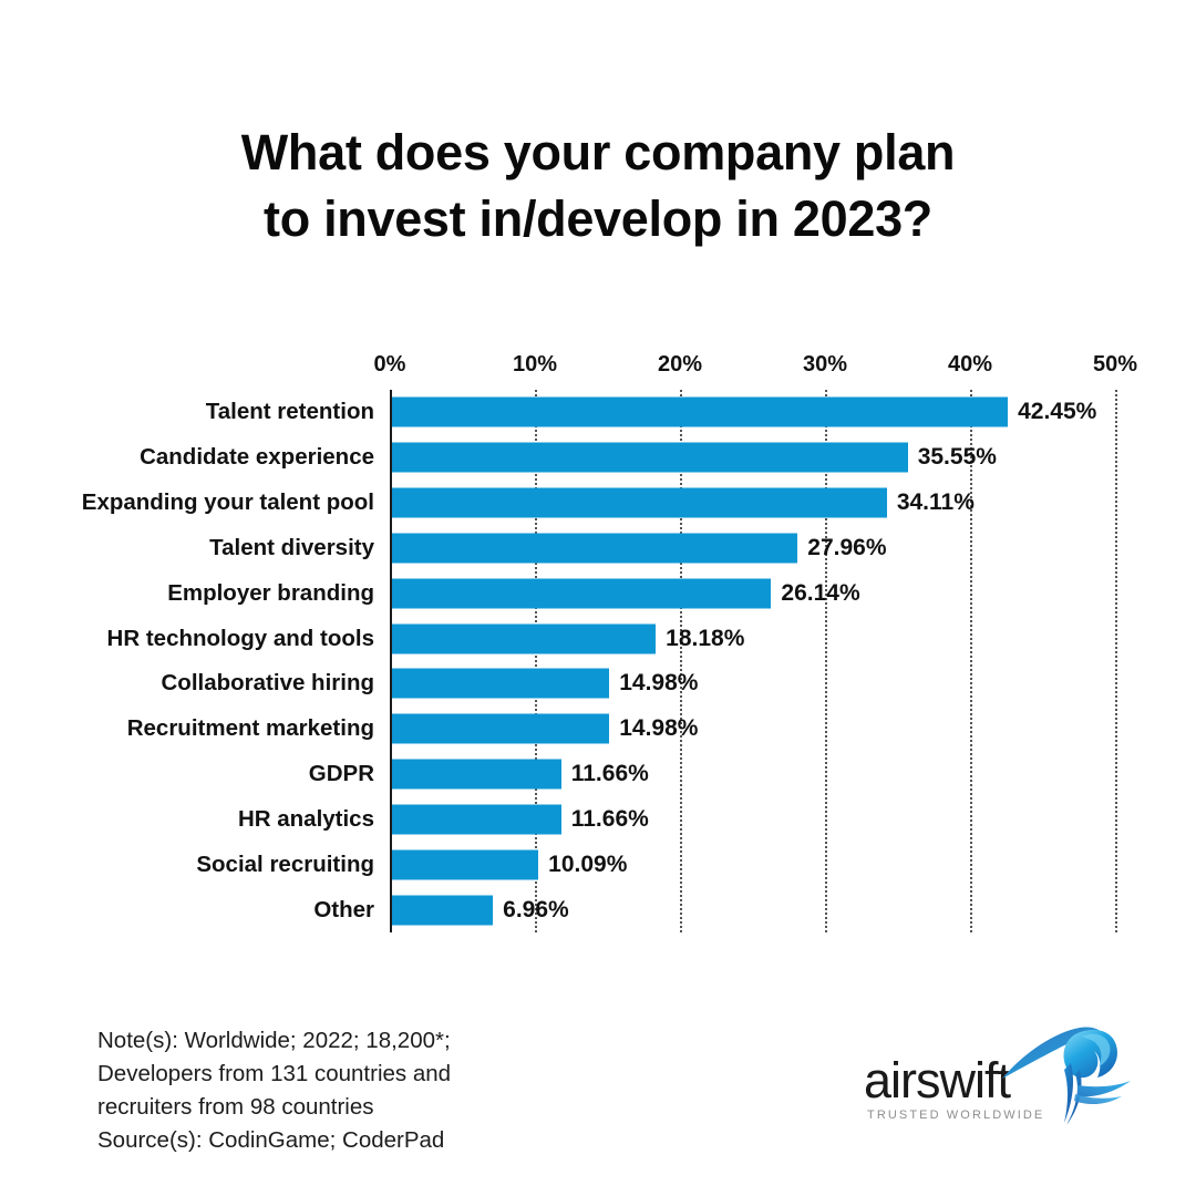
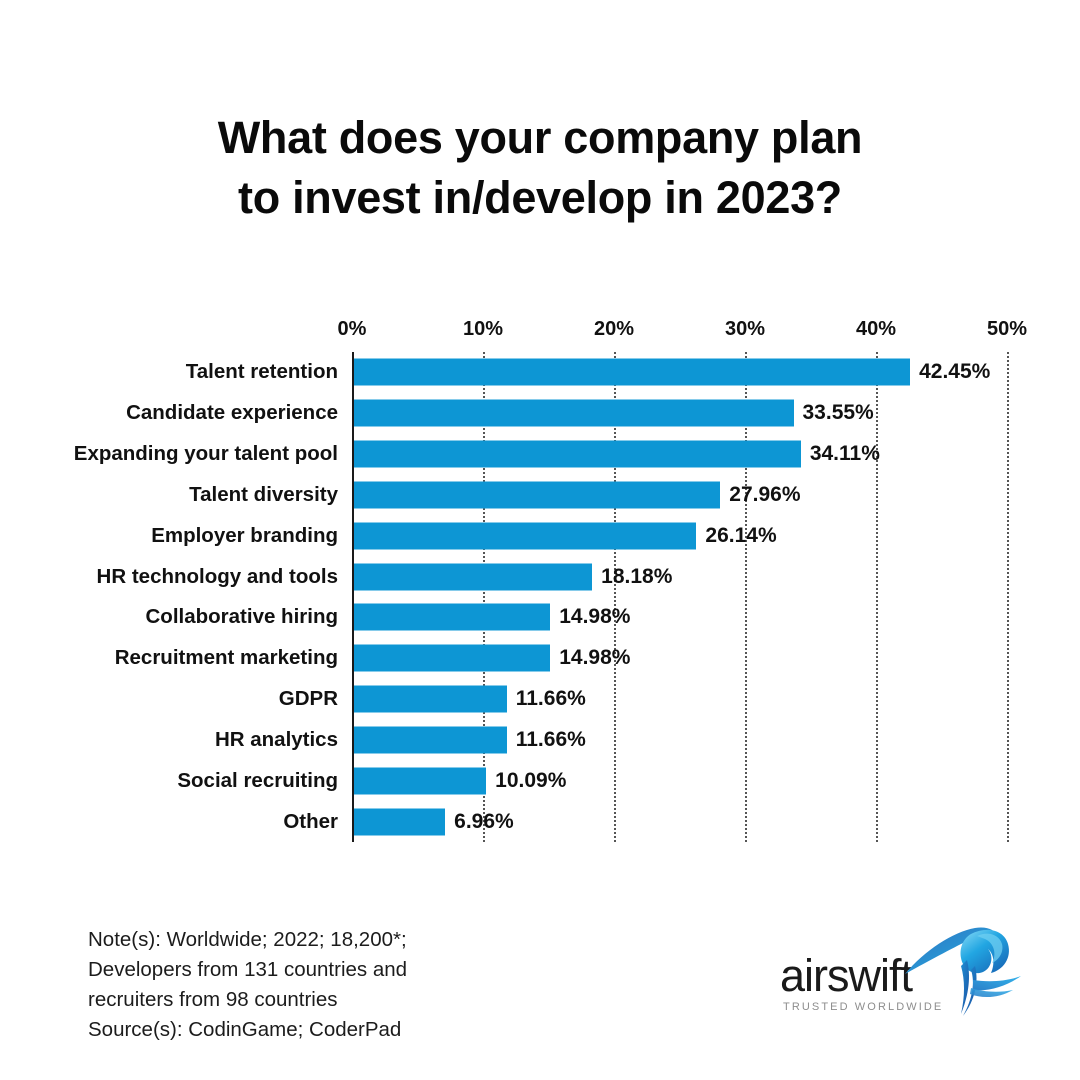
Candidate experience: 35.55% -> 33.55%
